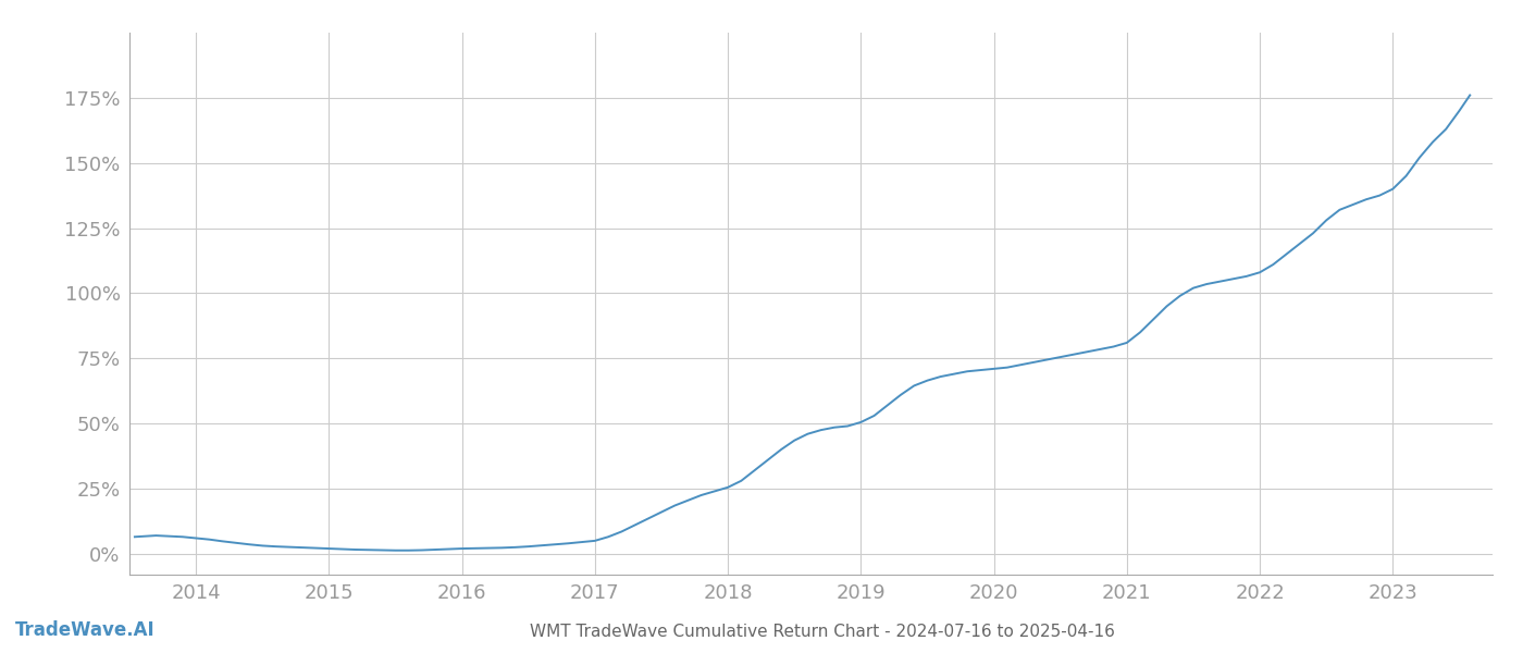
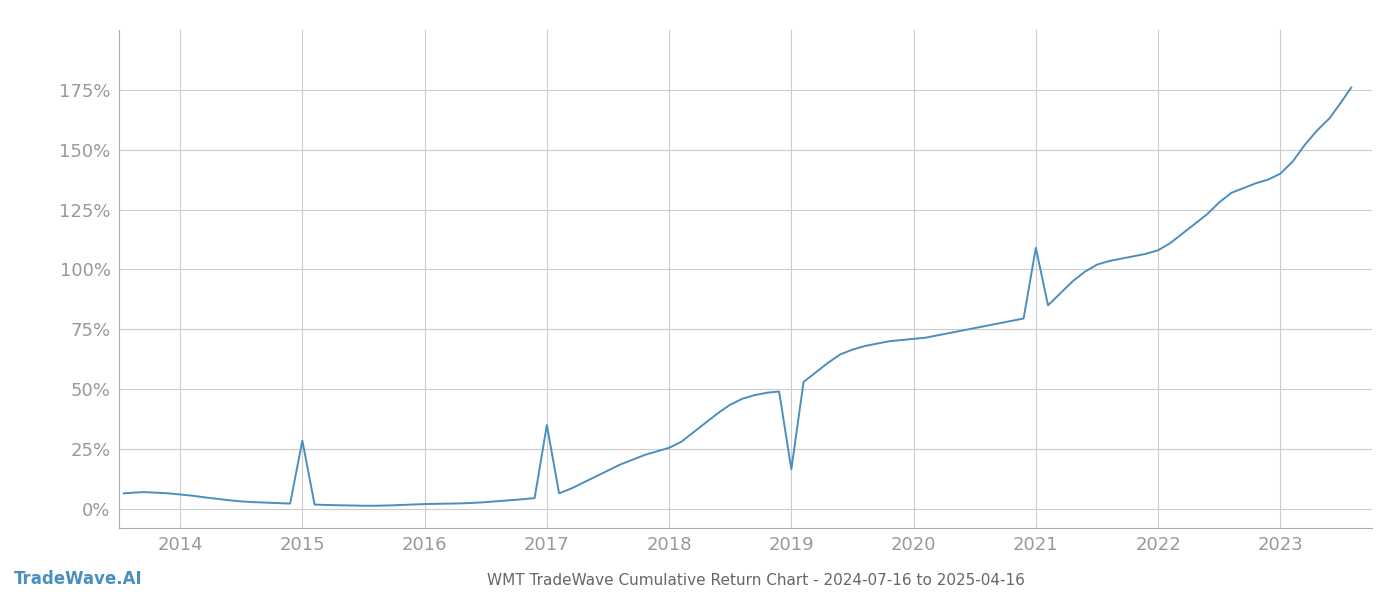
2015: 2.0% -> 28.5%
2017: 5.0% -> 35.0%
2019: 50.5% -> 16.5%
2021: 81.0% -> 109.0%
